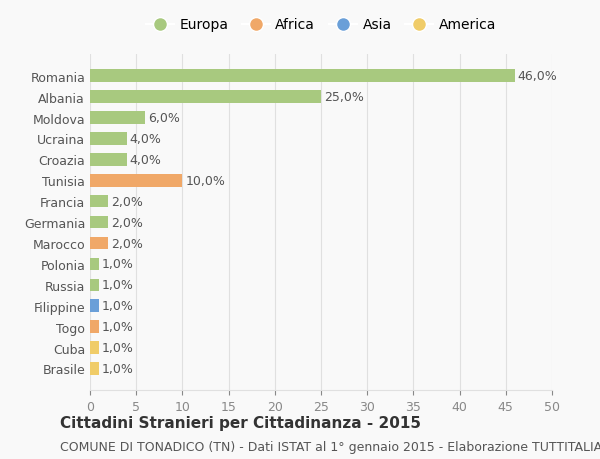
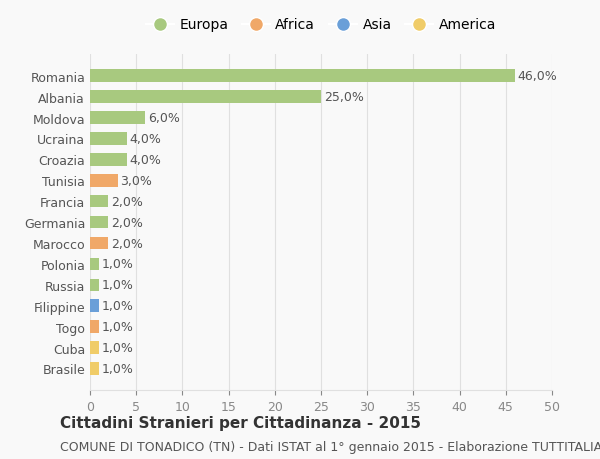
Tunisia: 10,0% -> 3,0%
